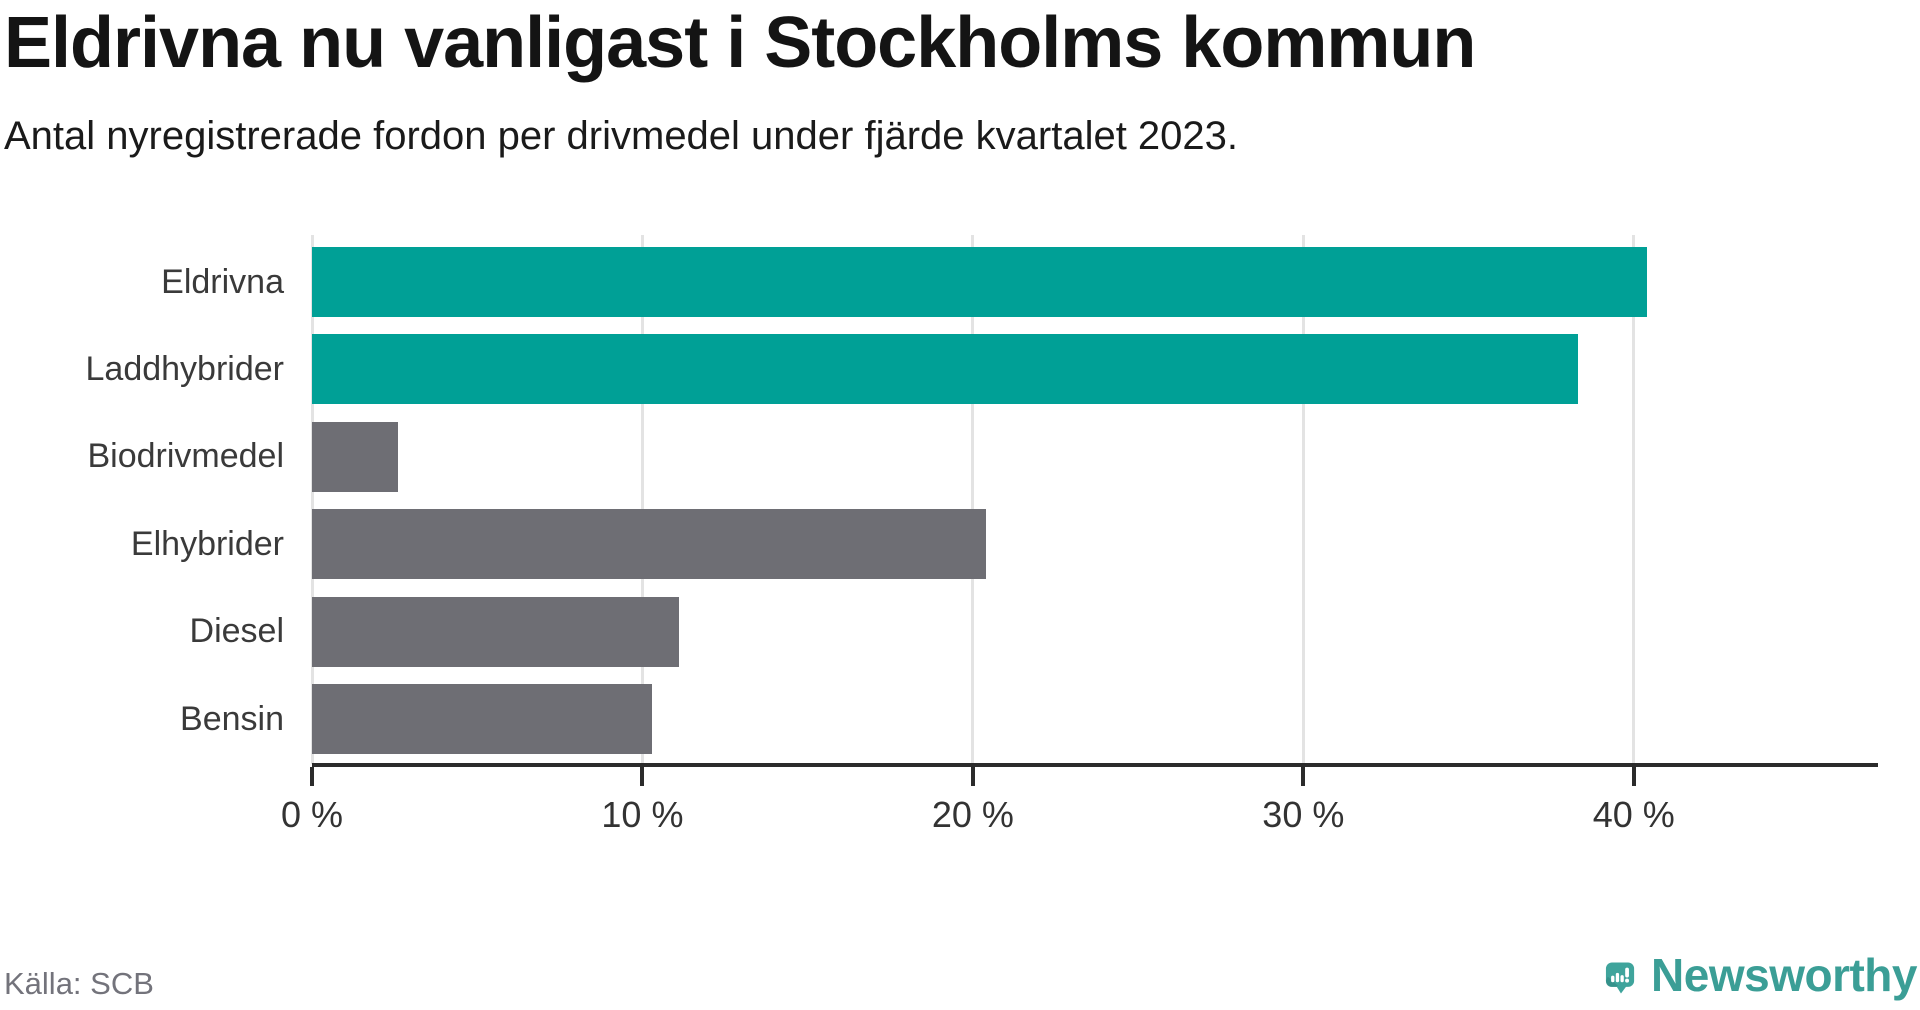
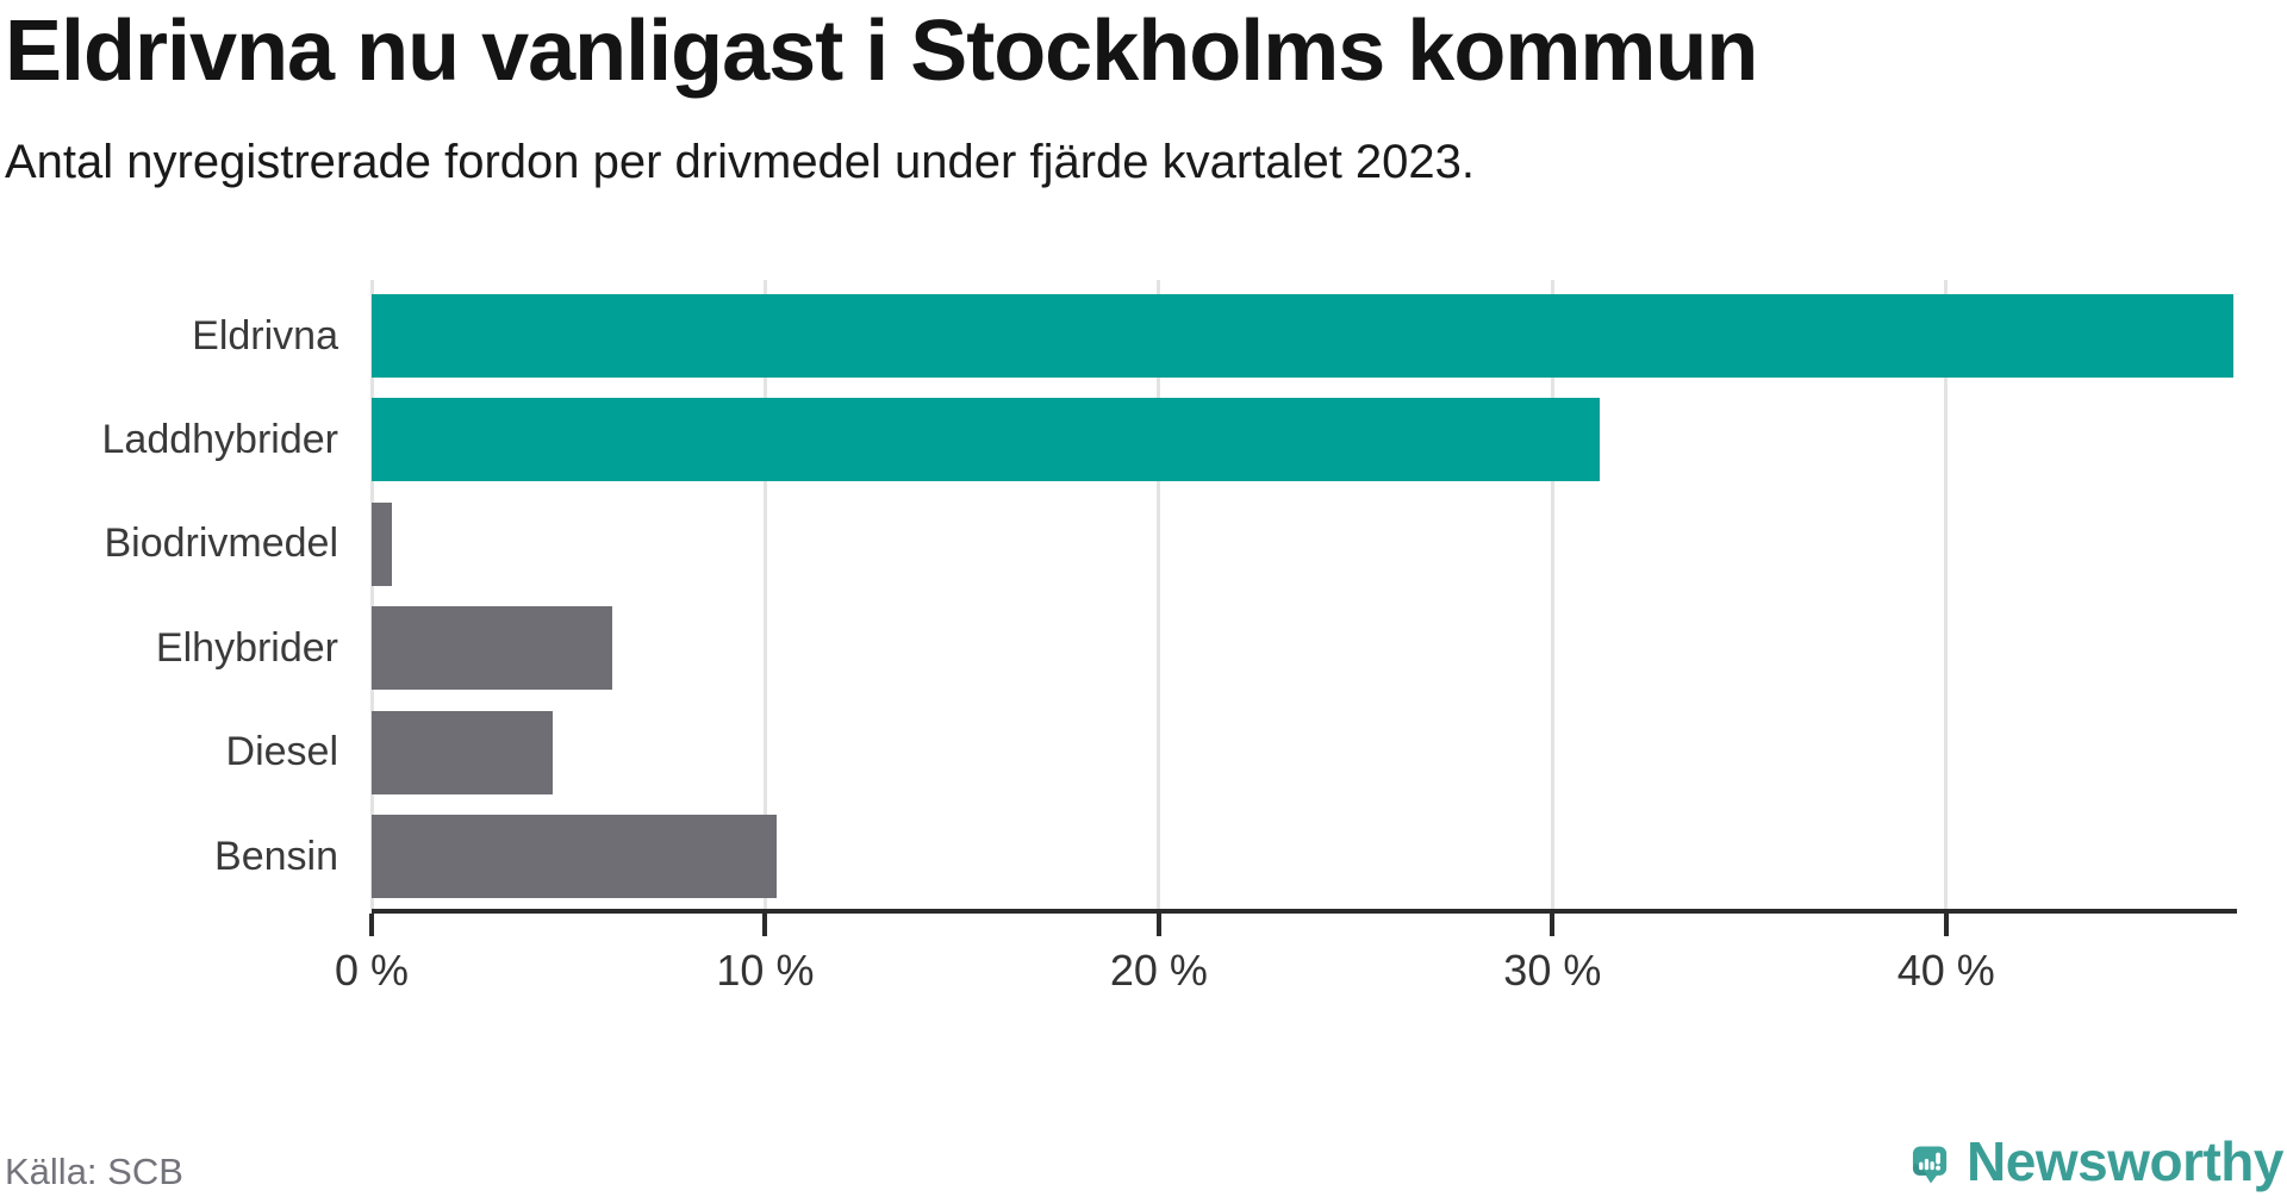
Eldrivna: 40.4% -> 47.3%
Laddhybrider: 38.3% -> 31.2%
Biodrivmedel: 2.6% -> 0.5%
Elhybrider: 20.4% -> 6.1%
Diesel: 11.1% -> 4.6%
